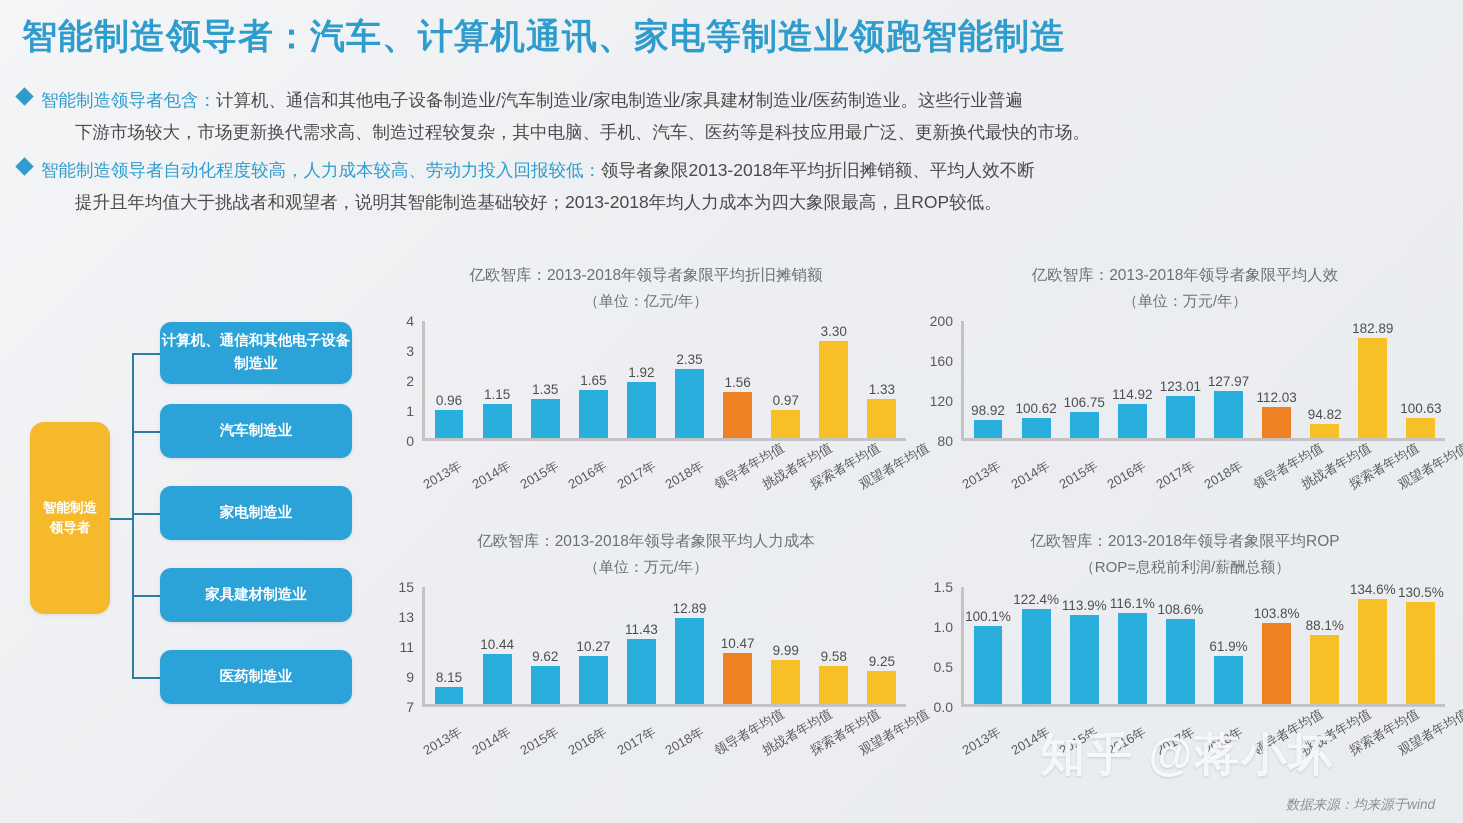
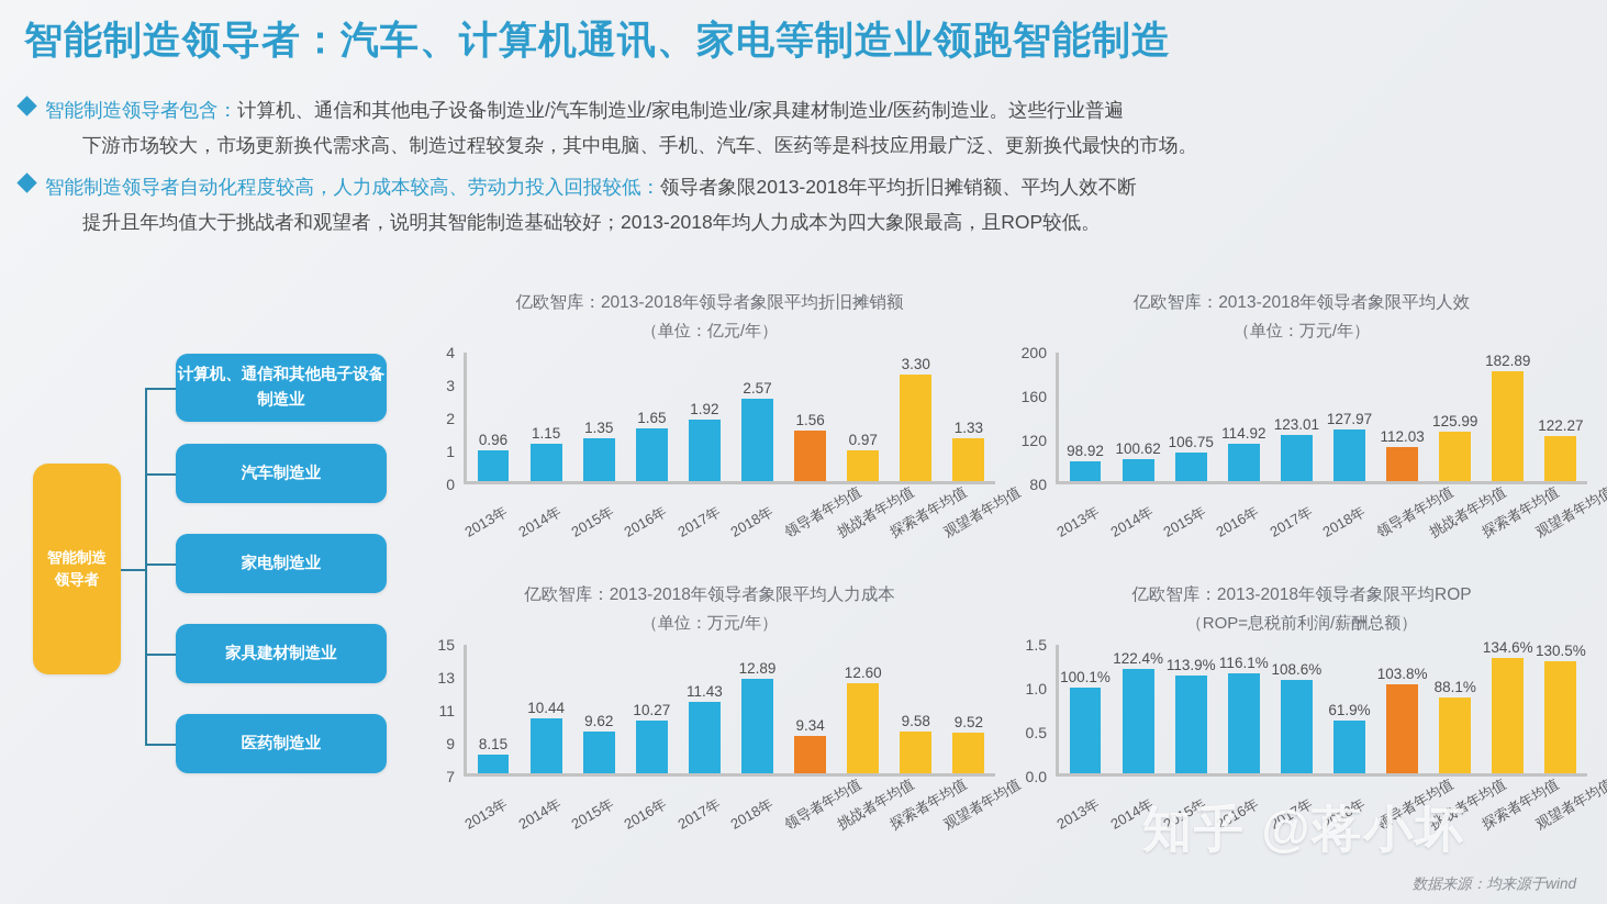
亿欧智库：2013-2018年领导者象限平均折旧摊销额/2018年: 2.35 -> 2.57
亿欧智库：2013-2018年领导者象限平均人效/挑战者年均值: 94.82 -> 125.99
亿欧智库：2013-2018年领导者象限平均人效/观望者年均值: 100.63 -> 122.27
亿欧智库：2013-2018年领导者象限平均人力成本/领导者年均值: 10.47 -> 9.34
亿欧智库：2013-2018年领导者象限平均人力成本/挑战者年均值: 9.99 -> 12.60
亿欧智库：2013-2018年领导者象限平均人力成本/观望者年均值: 9.25 -> 9.52
